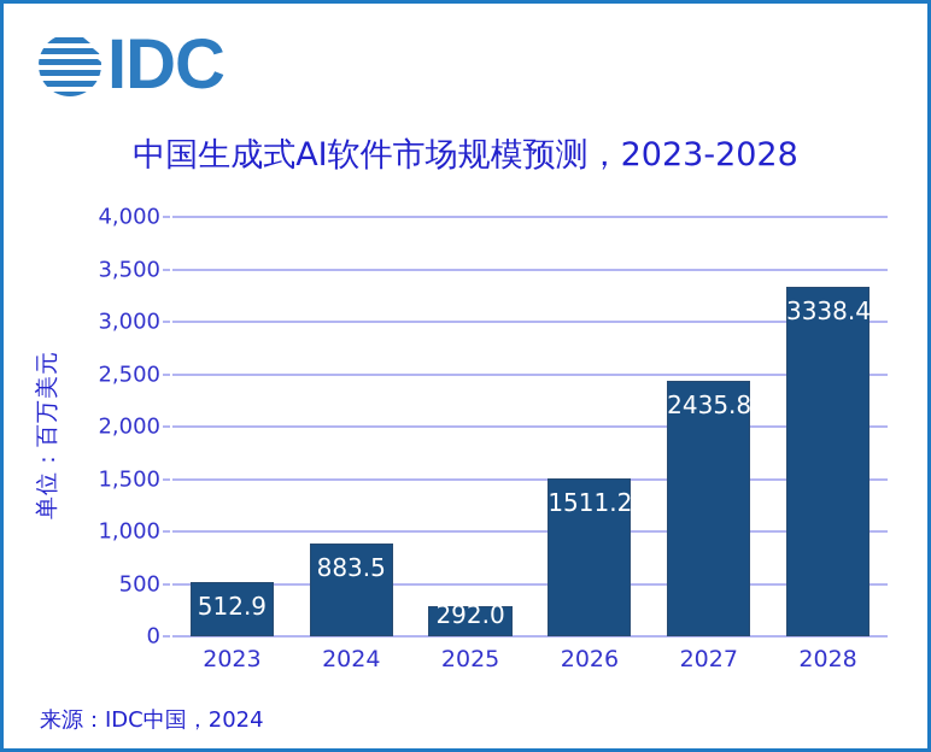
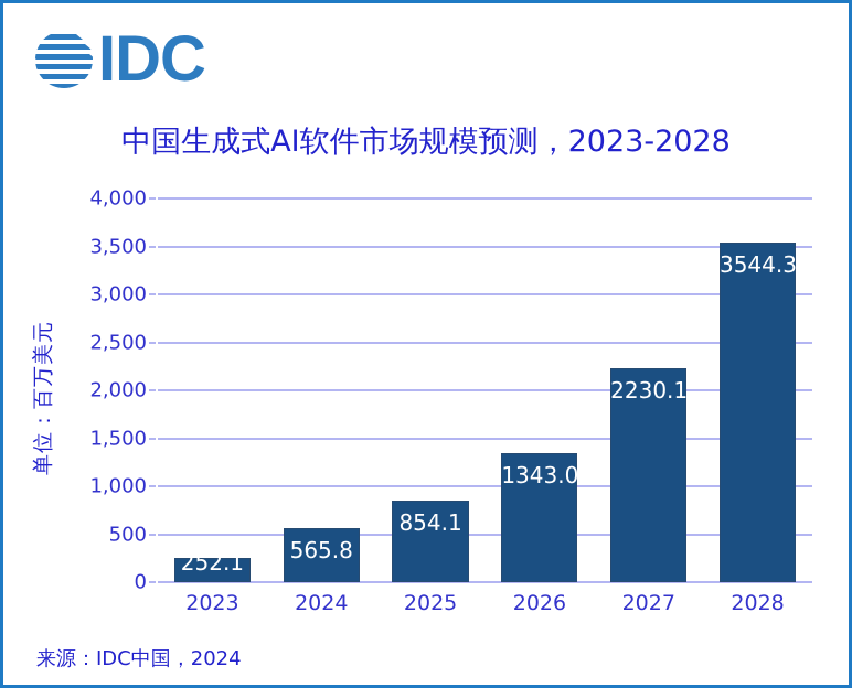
2023: 512.9 -> 252.1
2024: 883.5 -> 565.8
2025: 292.0 -> 854.1
2026: 1511.2 -> 1343.0
2027: 2435.8 -> 2230.1
2028: 3338.4 -> 3544.3
